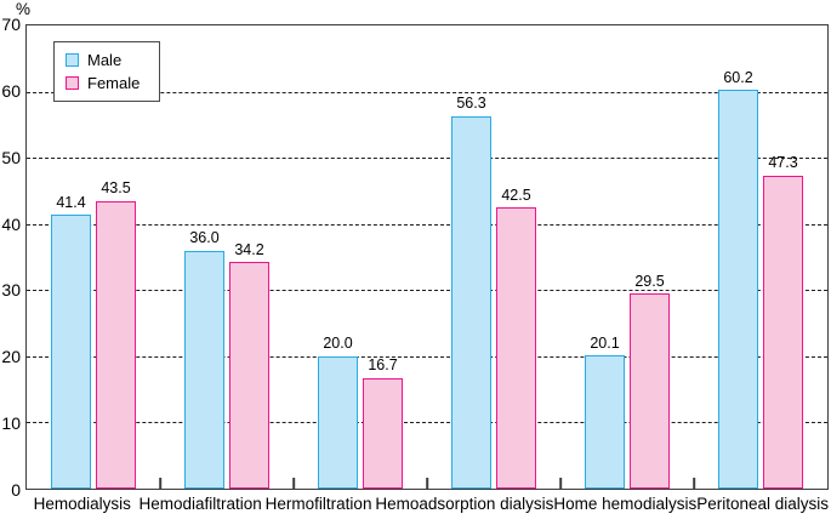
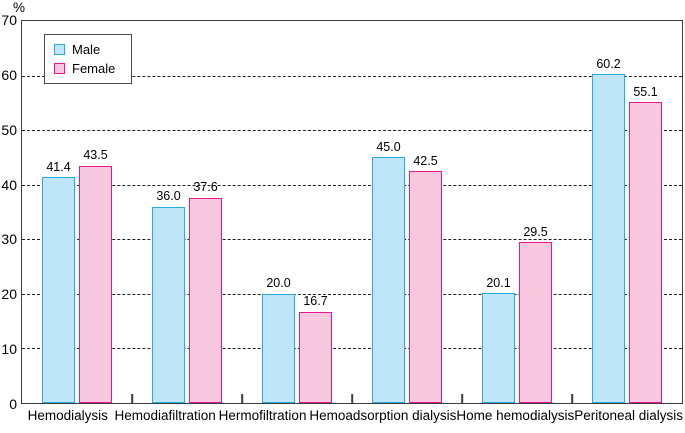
Female/Hemodiafiltration: 34.2 -> 37.6
Male/Hemoadsorption dialysis: 56.3 -> 45.0
Female/Peritoneal dialysis: 47.3 -> 55.1
